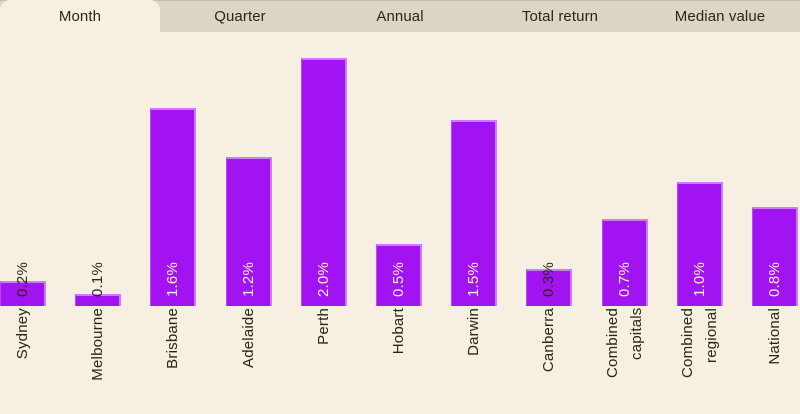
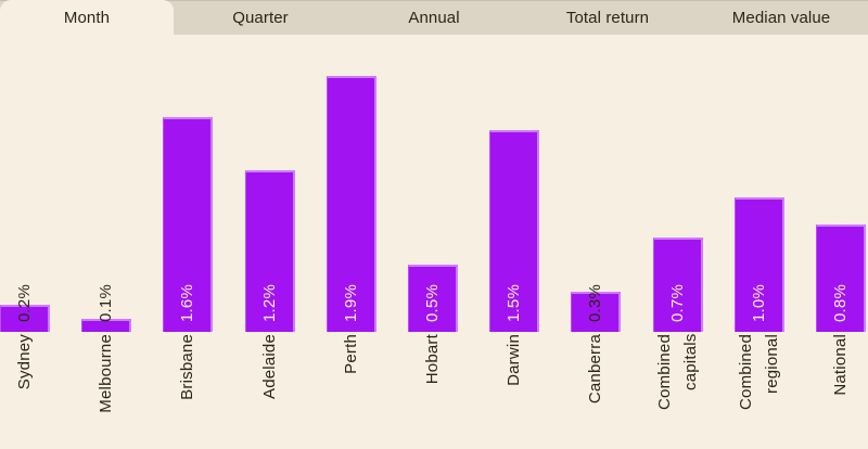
Perth: 2.0% -> 1.9%
